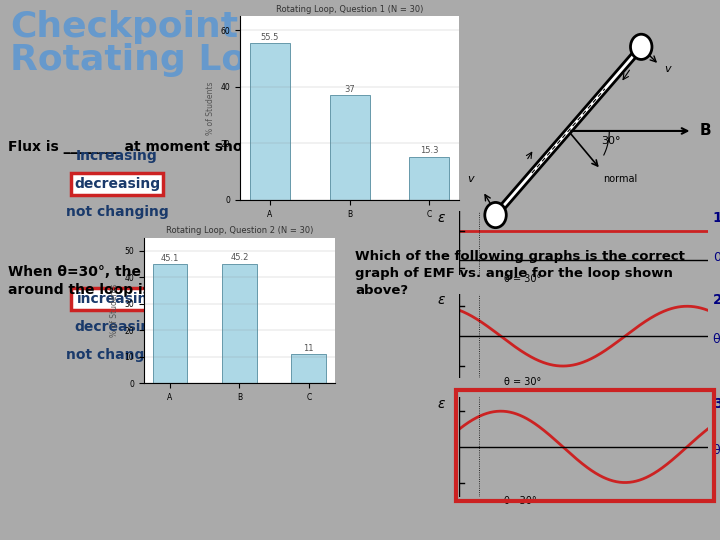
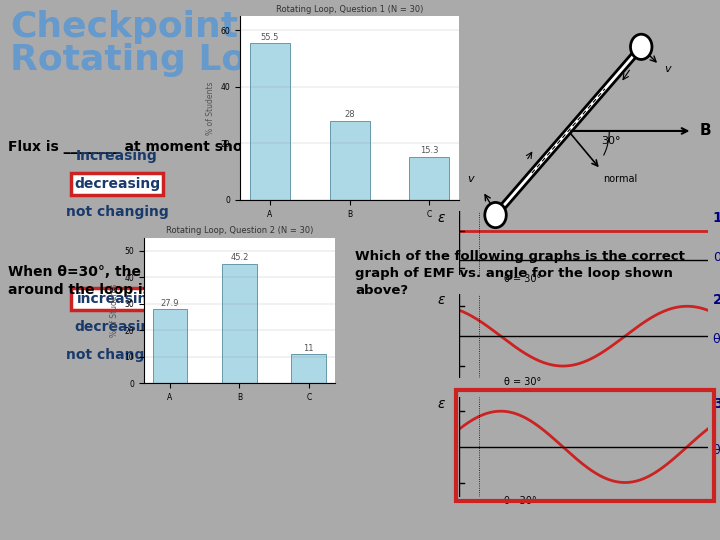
Rotating Loop, Question 1 (N = 30)/B: 37 -> 28
Rotating Loop, Question 2 (N = 30)/A: 45.1 -> 27.9
